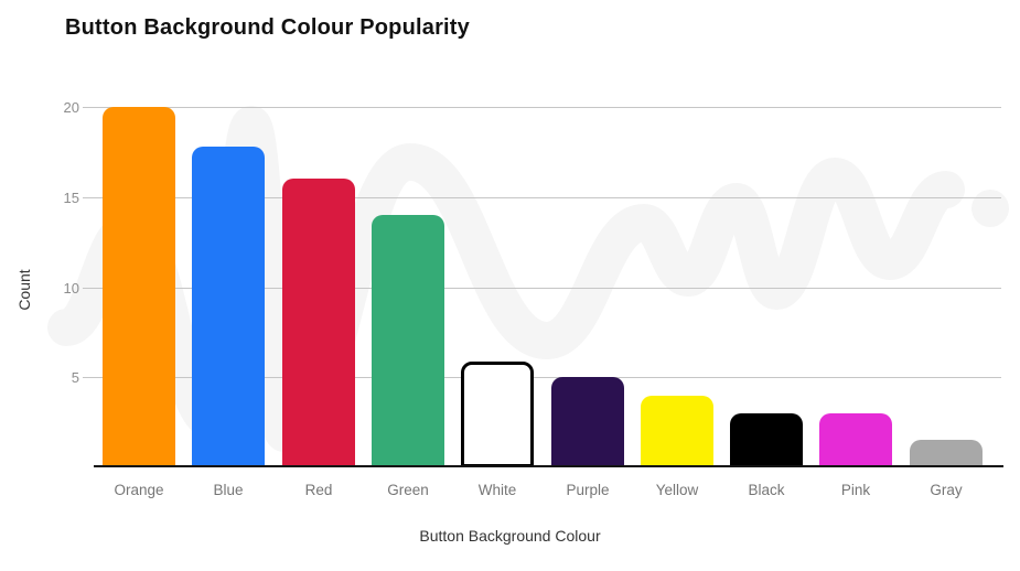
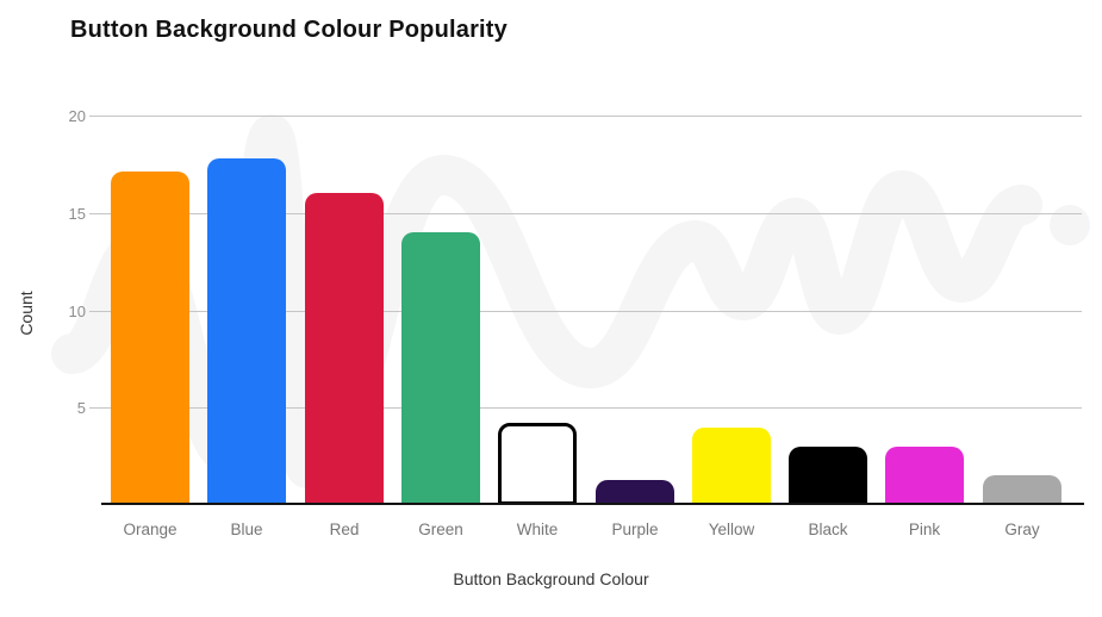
Orange: 20.0 -> 17.1
White: 5.9 -> 4.2
Purple: 5.0 -> 1.3
